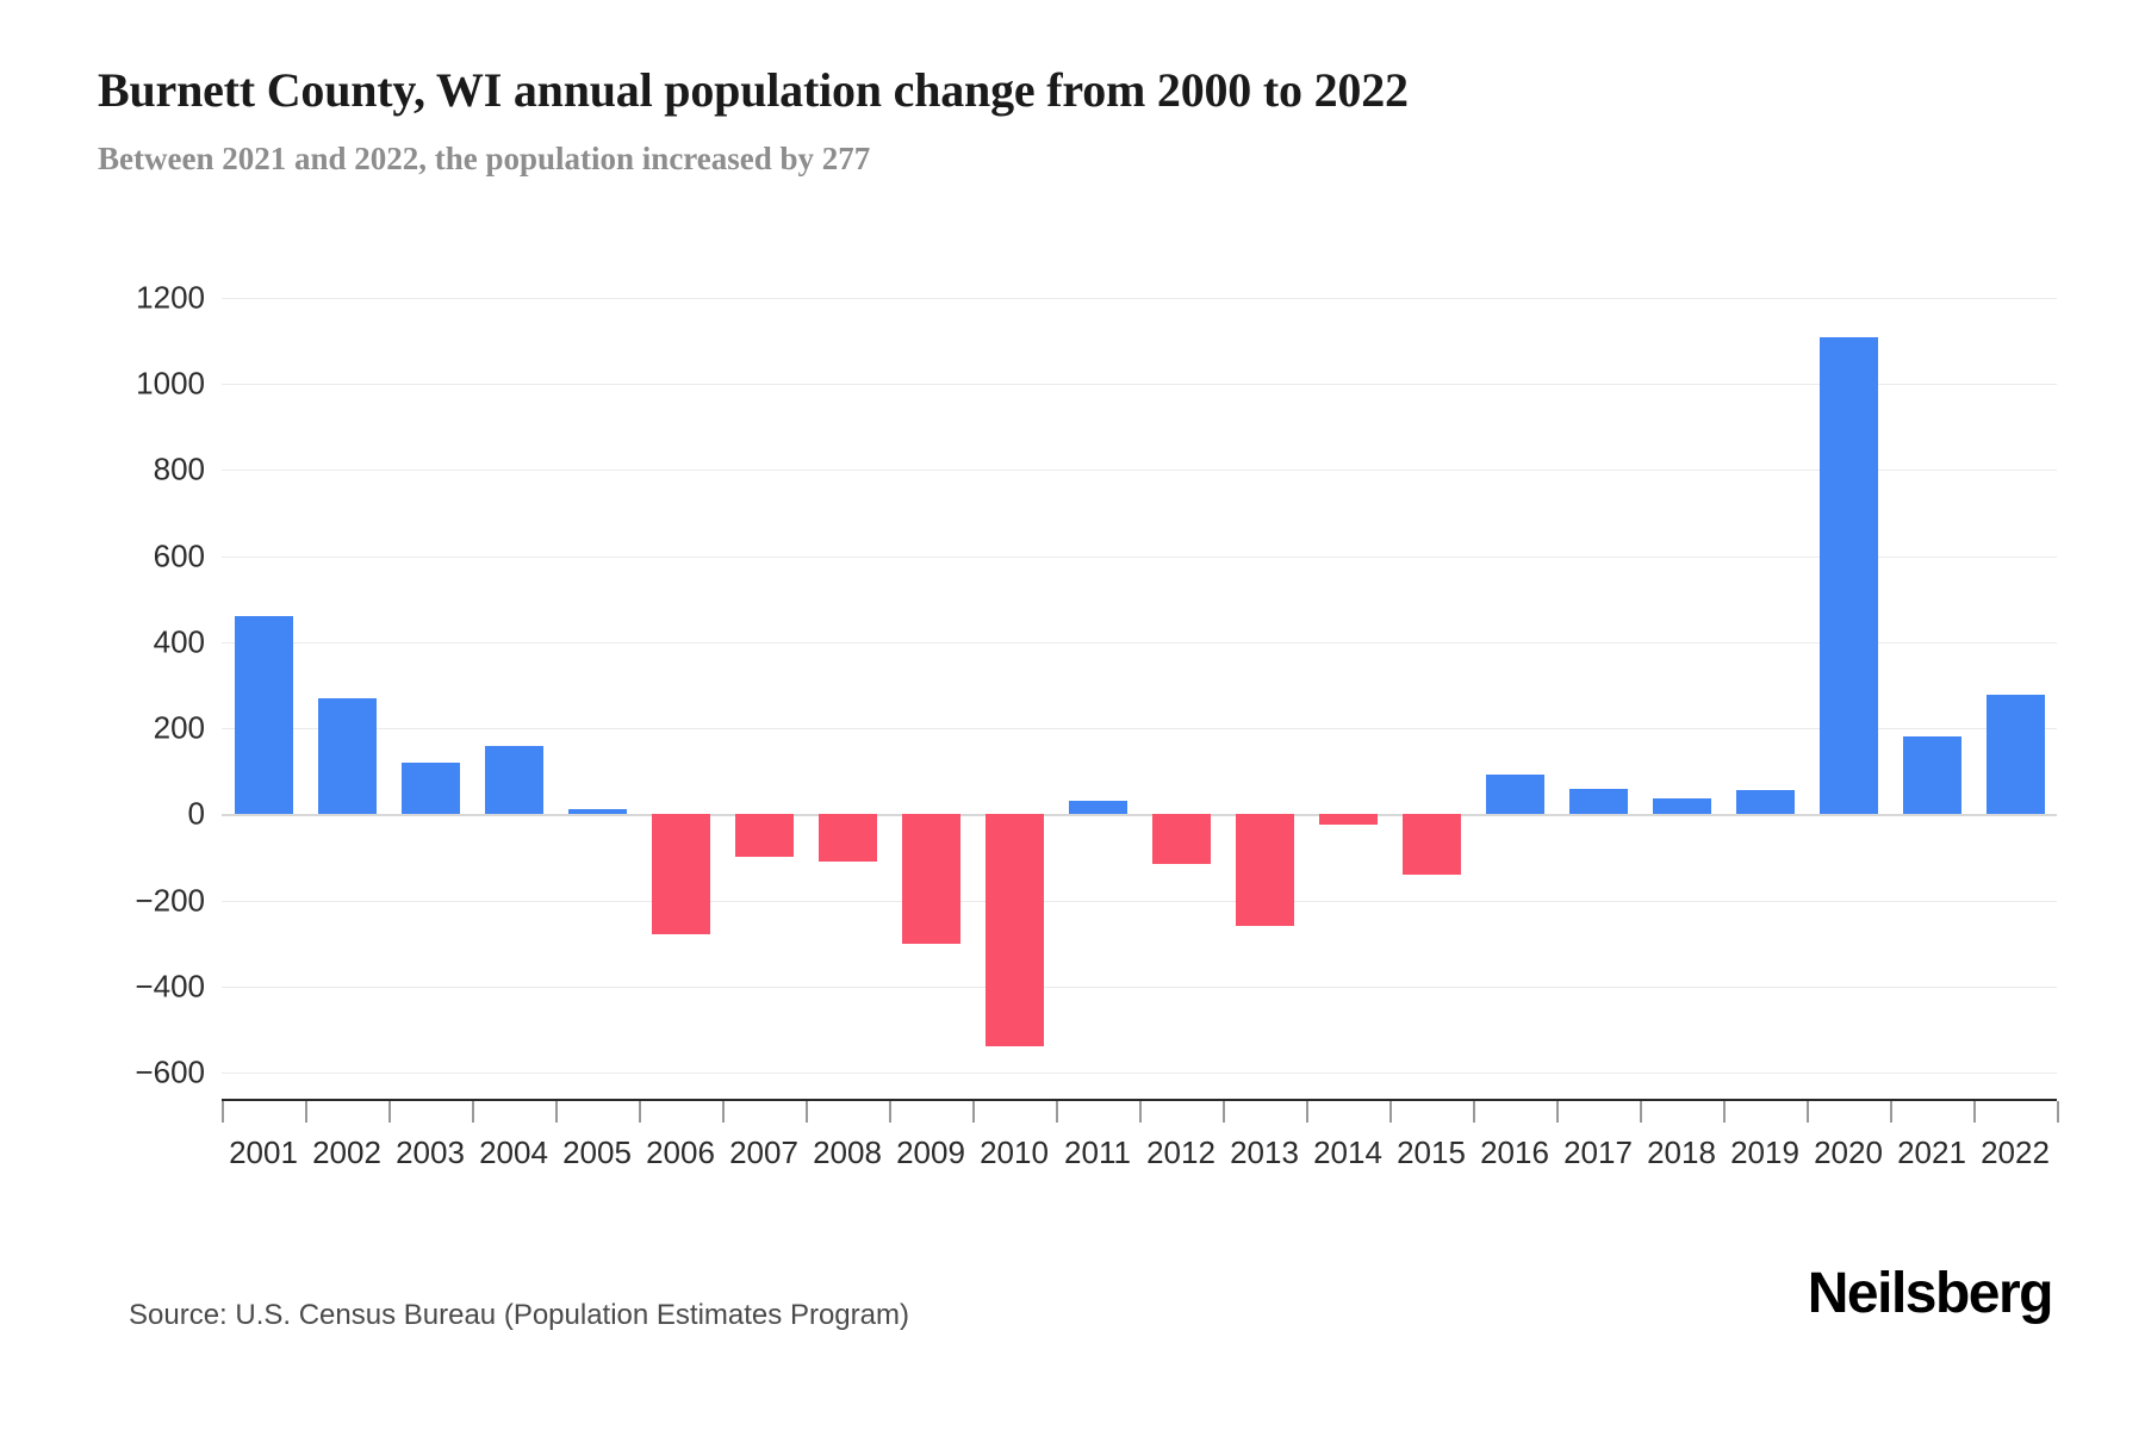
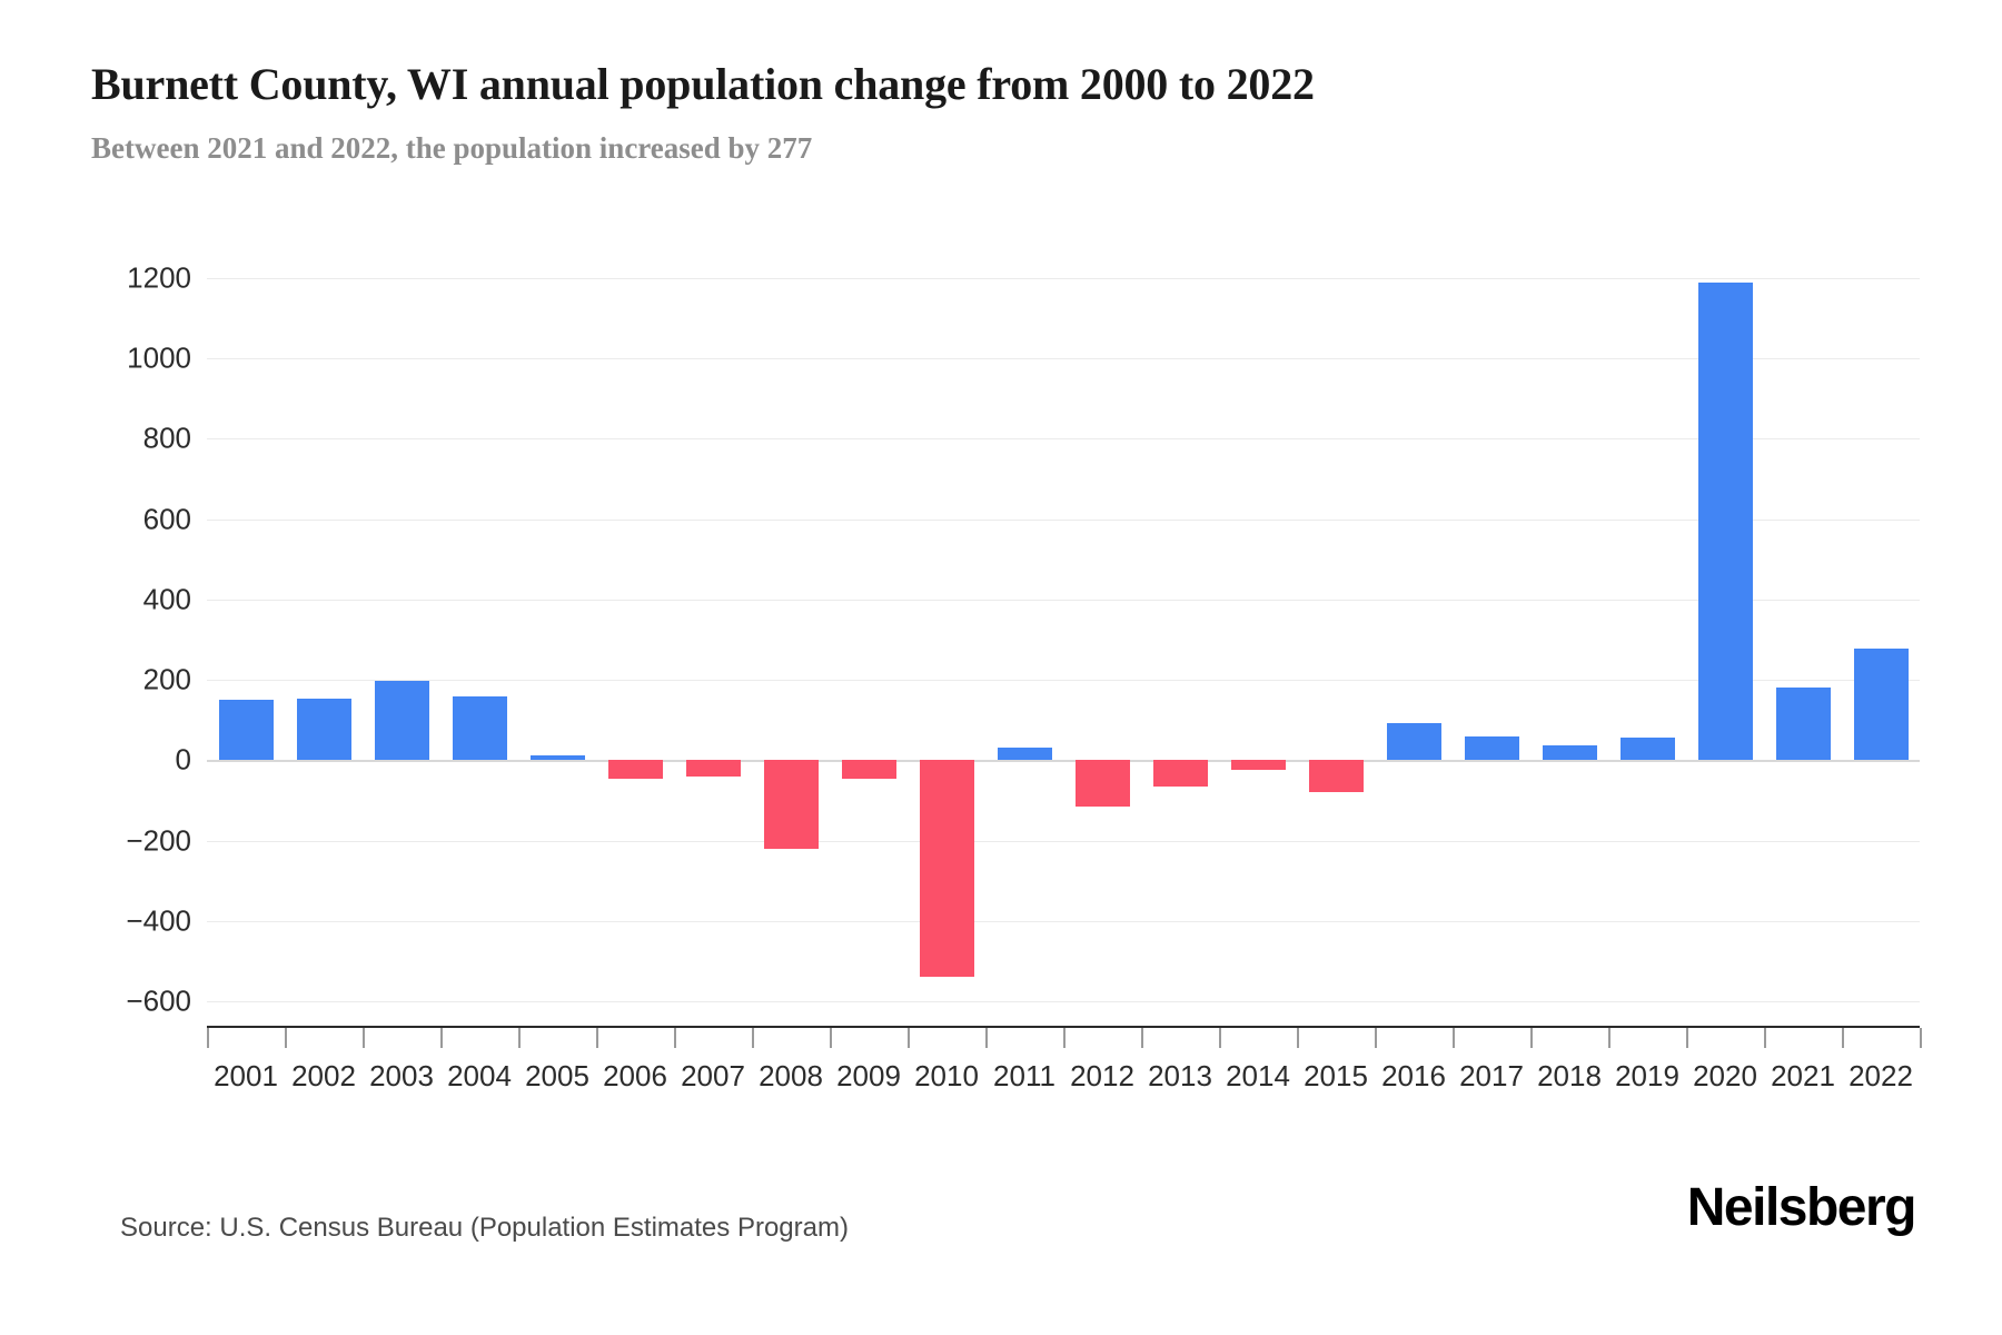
2001: 460 -> 150
2002: 270 -> 150
2003: 120 -> 200
2006: -280 -> -40
2007: -100 -> -40
2008: -110 -> -220
2009: -300 -> -40
2013: -260 -> -60
2015: -140 -> -80
2020: 1110 -> 1190
